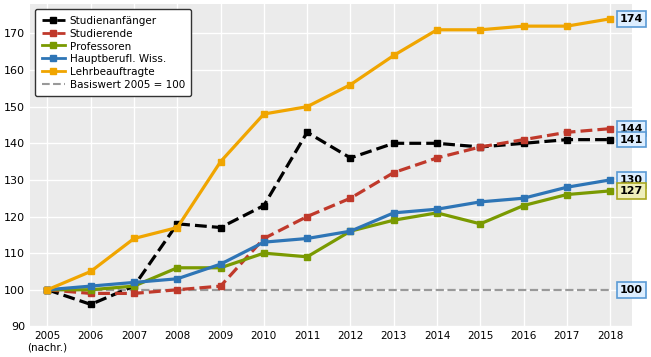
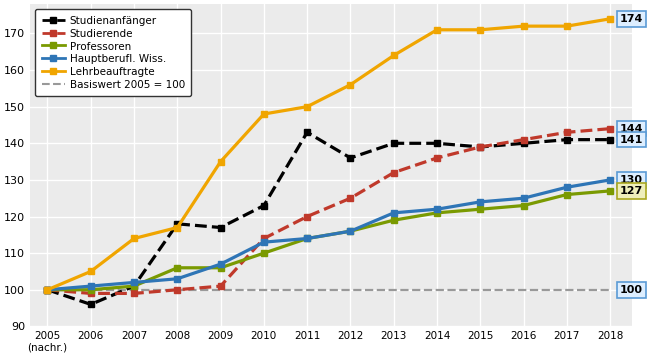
Professoren/2011: 109 -> 114
Professoren/2015: 118 -> 122
